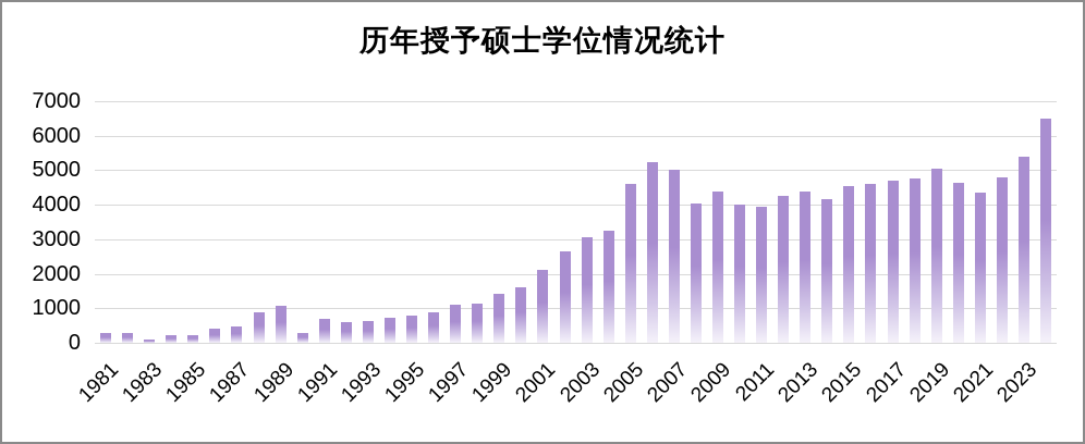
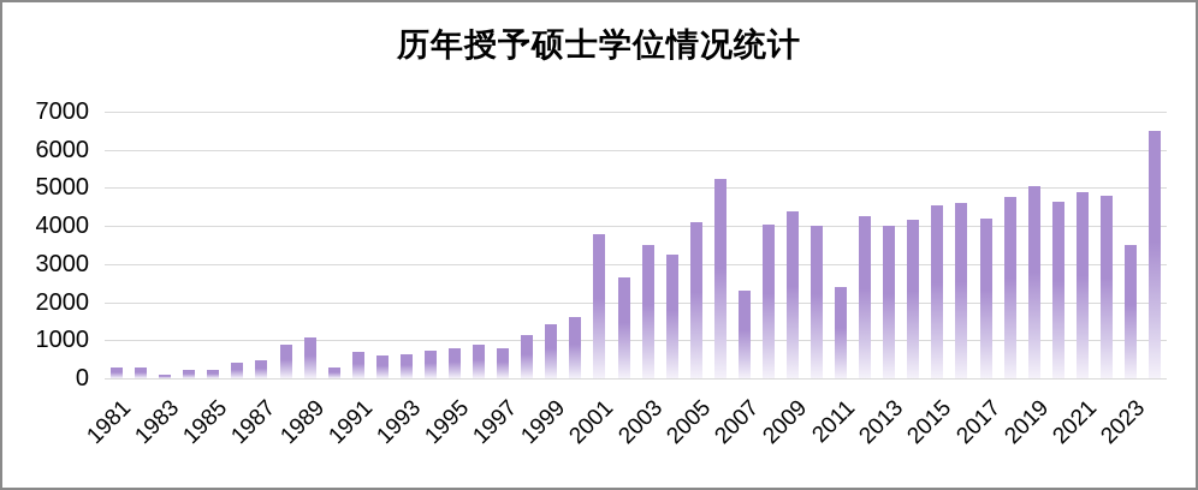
1997: 1100 -> 800
2001: 2100 -> 3800
2003: 3000 -> 3500
2005: 4600 -> 4100
2007: 5000 -> 2300
2011: 4000 -> 2400
2013: 4400 -> 4000
2017: 4700 -> 4200
2021: 4400 -> 4900
2023: 5400 -> 3500
